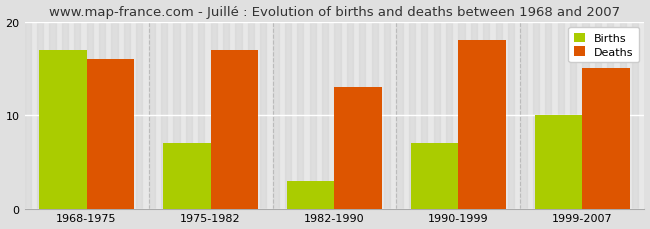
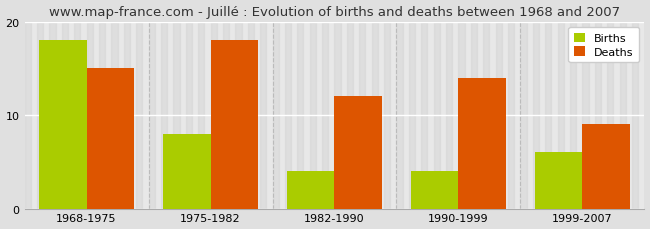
Births/1968-1975: 17 -> 18
Deaths/1968-1975: 16 -> 15
Births/1975-1982: 7 -> 8
Deaths/1975-1982: 17 -> 18
Births/1982-1990: 3 -> 4
Deaths/1982-1990: 13 -> 12
Births/1990-1999: 7 -> 4
Deaths/1990-1999: 18 -> 14
Births/1999-2007: 10 -> 6
Deaths/1999-2007: 15 -> 9
